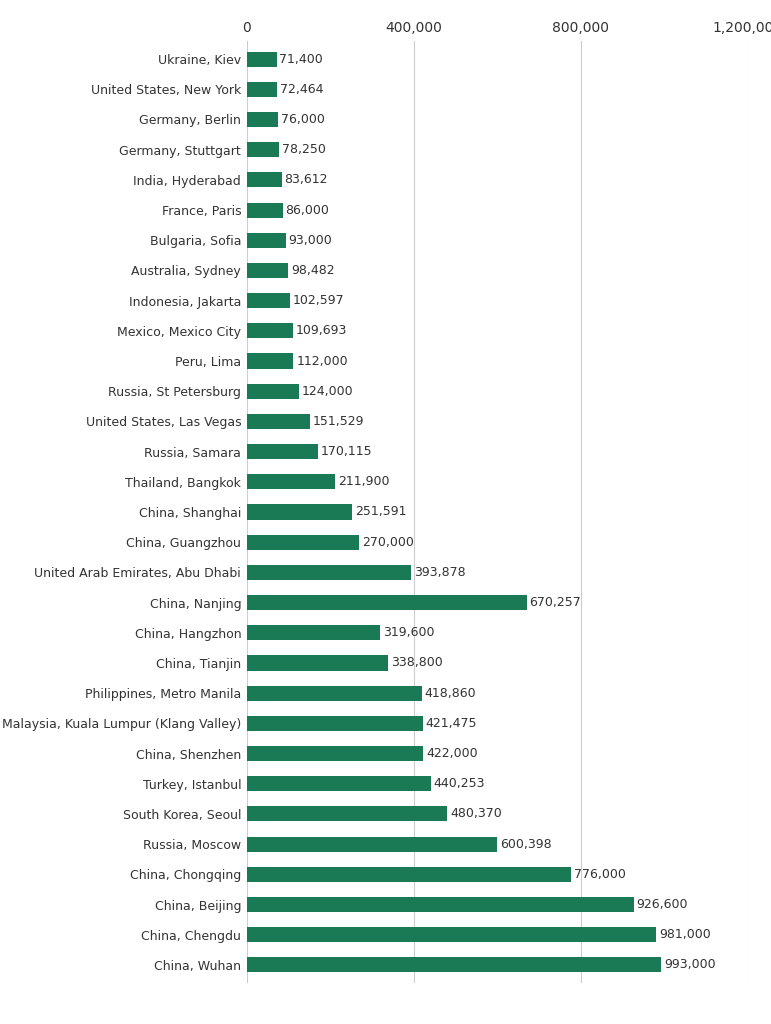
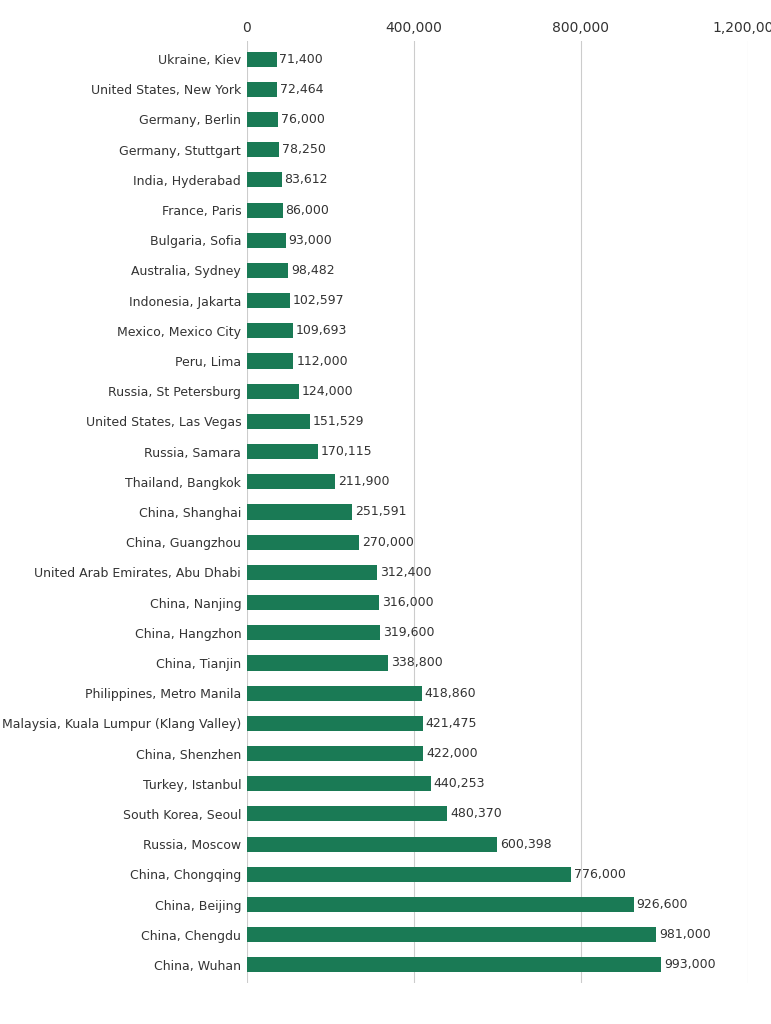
United Arab Emirates, Abu Dhabi: 393,878 -> 312,400
China, Nanjing: 670,257 -> 316,000
